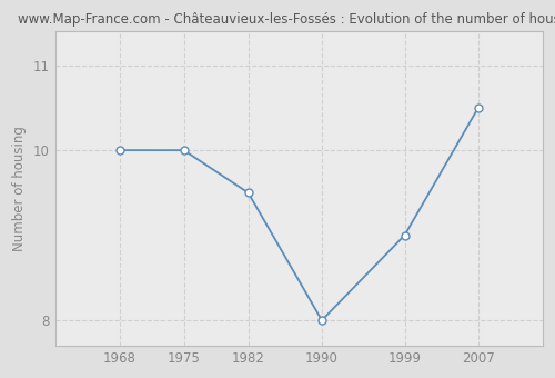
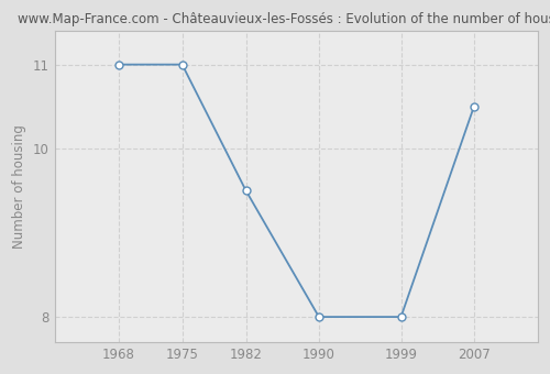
1968: 10.0 -> 11.0
1975: 10.0 -> 11.0
1999: 9.0 -> 8.0
